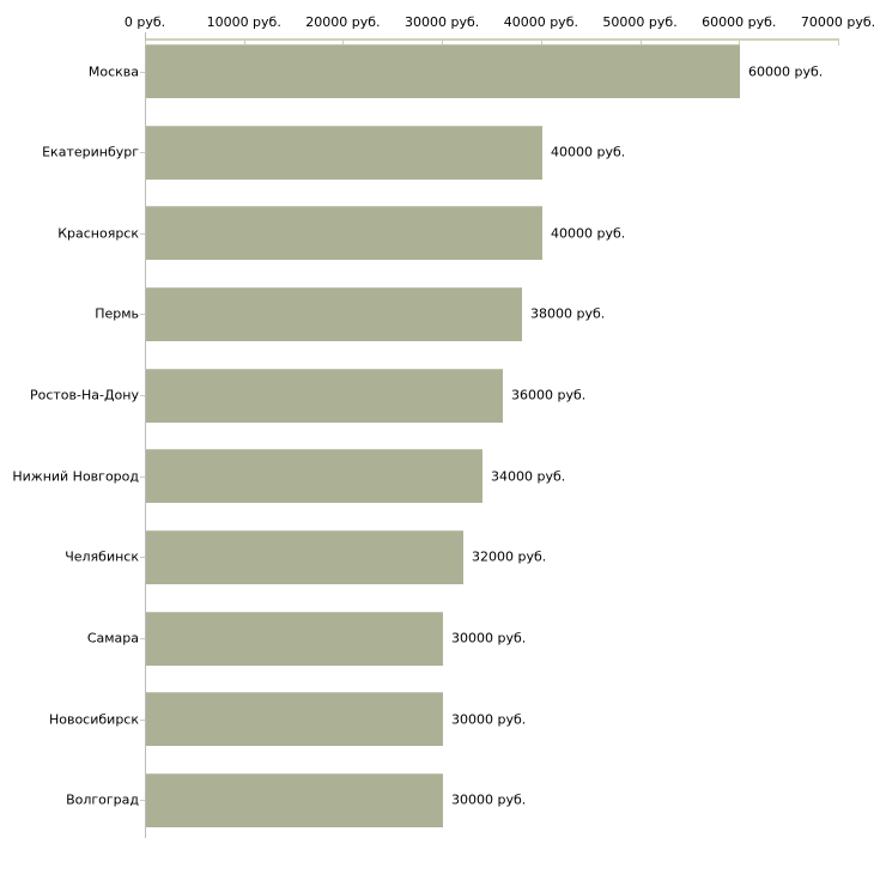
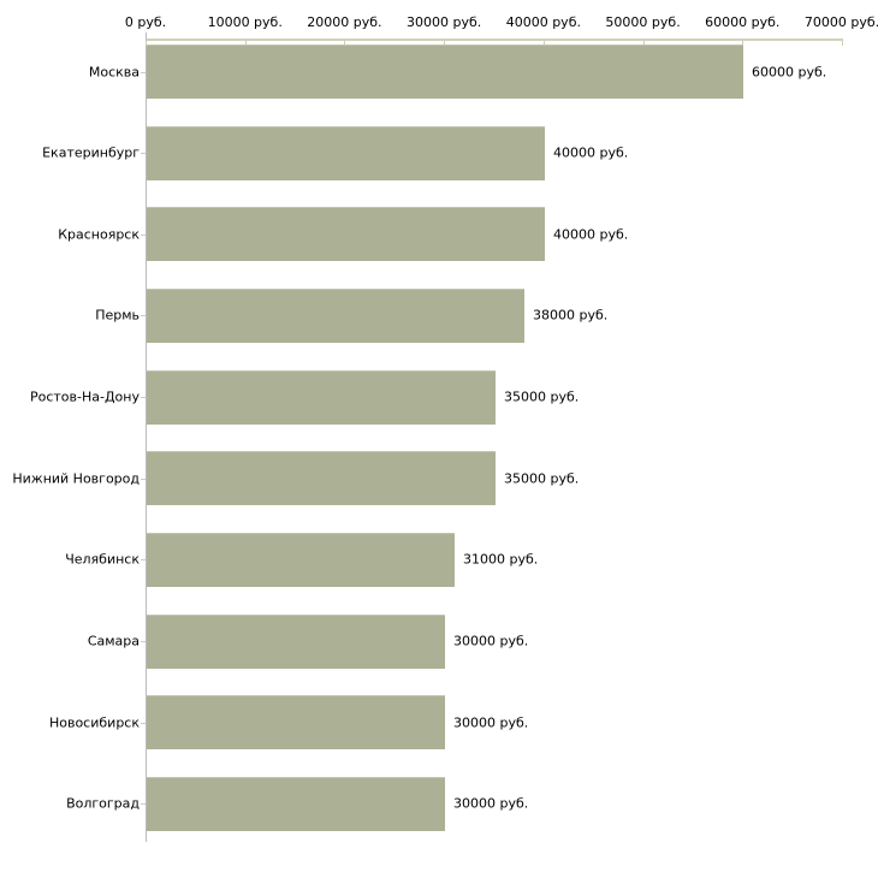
Ростов-На-Дону: 36000 -> 35000
Нижний Новгород: 34000 -> 35000
Челябинск: 32000 -> 31000
